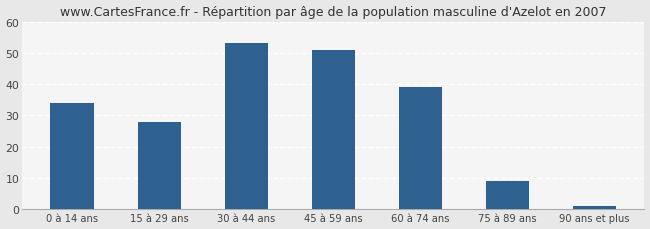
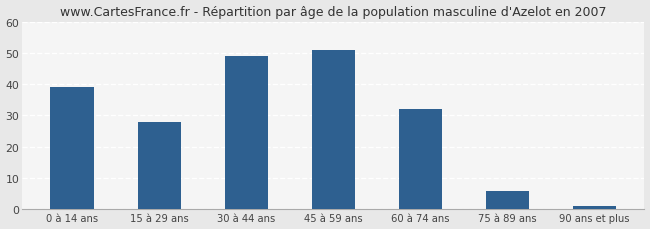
0 à 14 ans: 34 -> 39
30 à 44 ans: 53 -> 49
60 à 74 ans: 39 -> 32
75 à 89 ans: 9 -> 6
